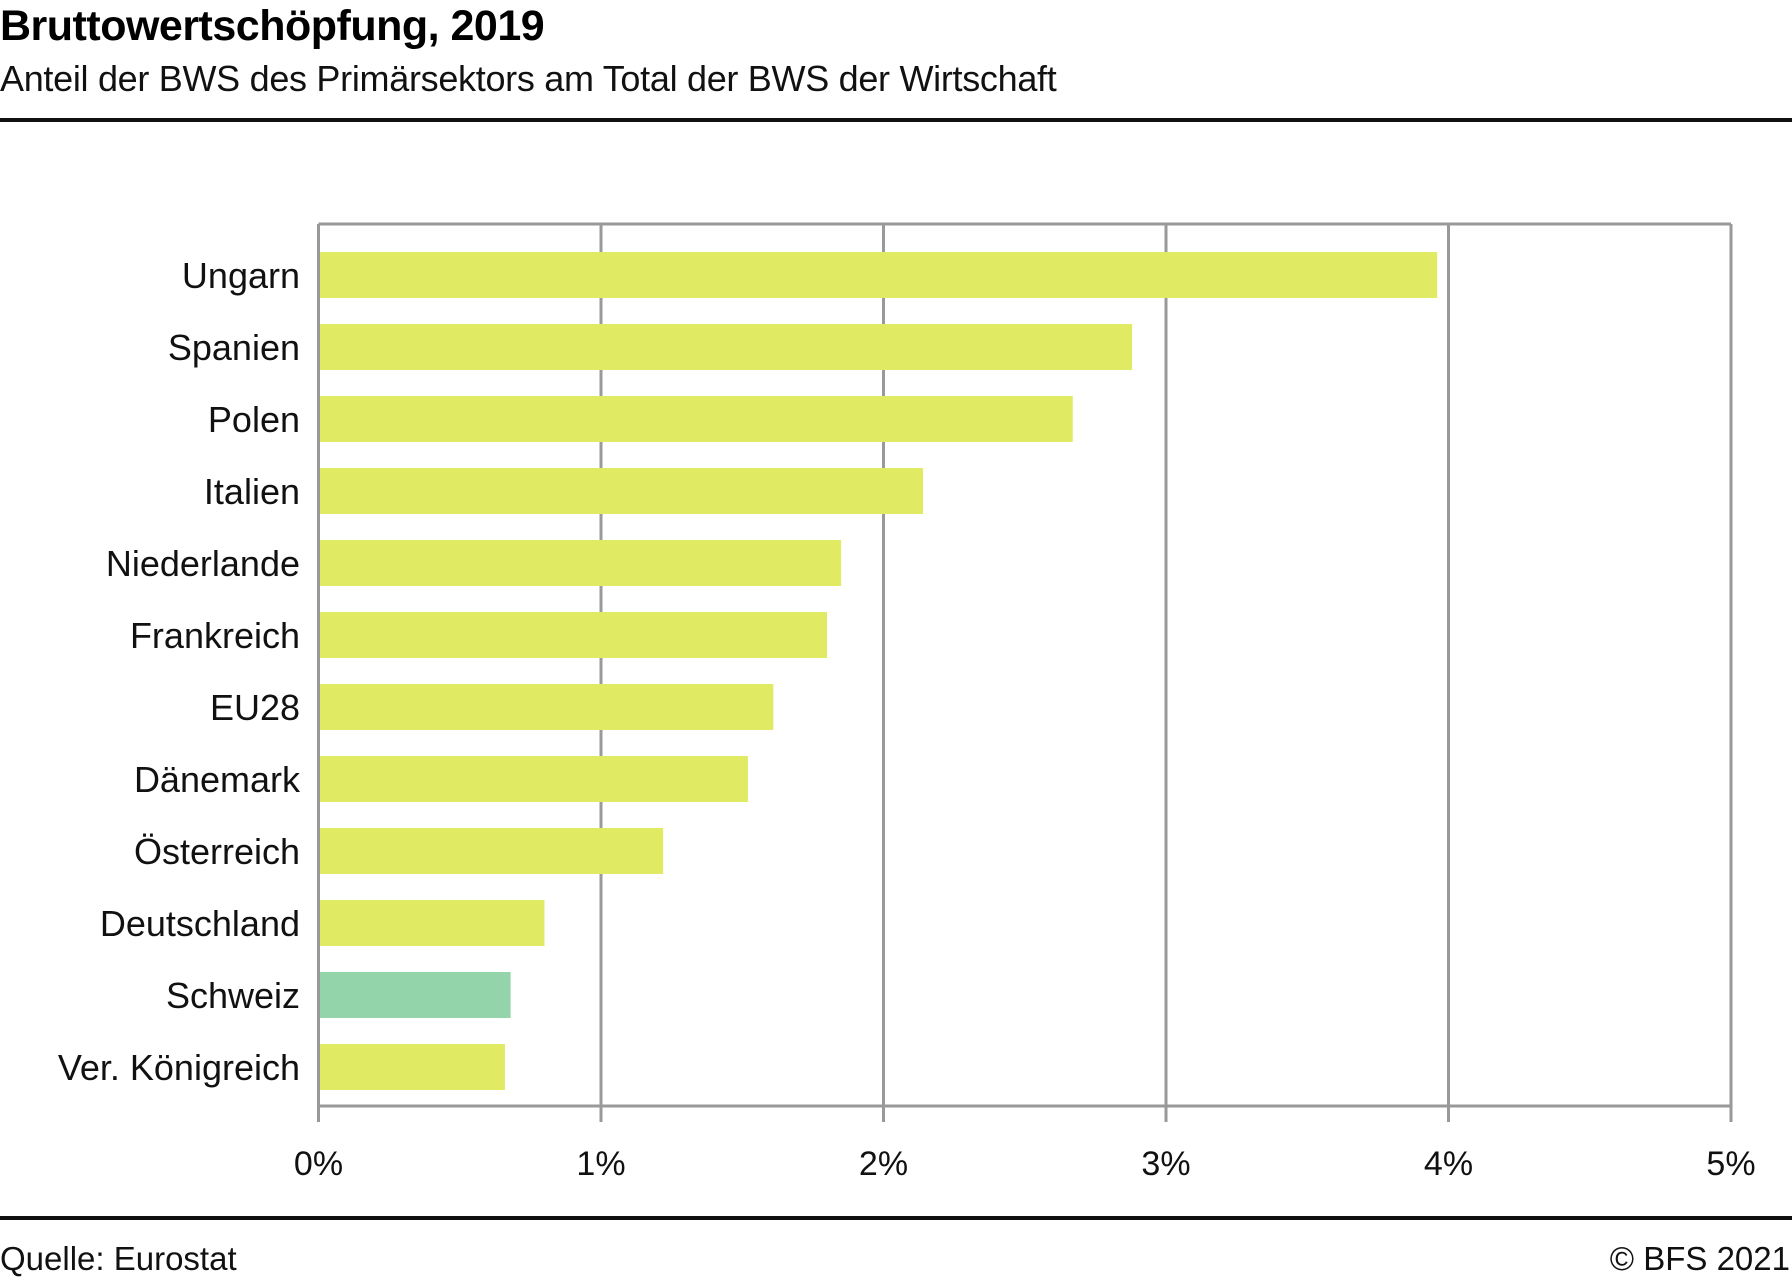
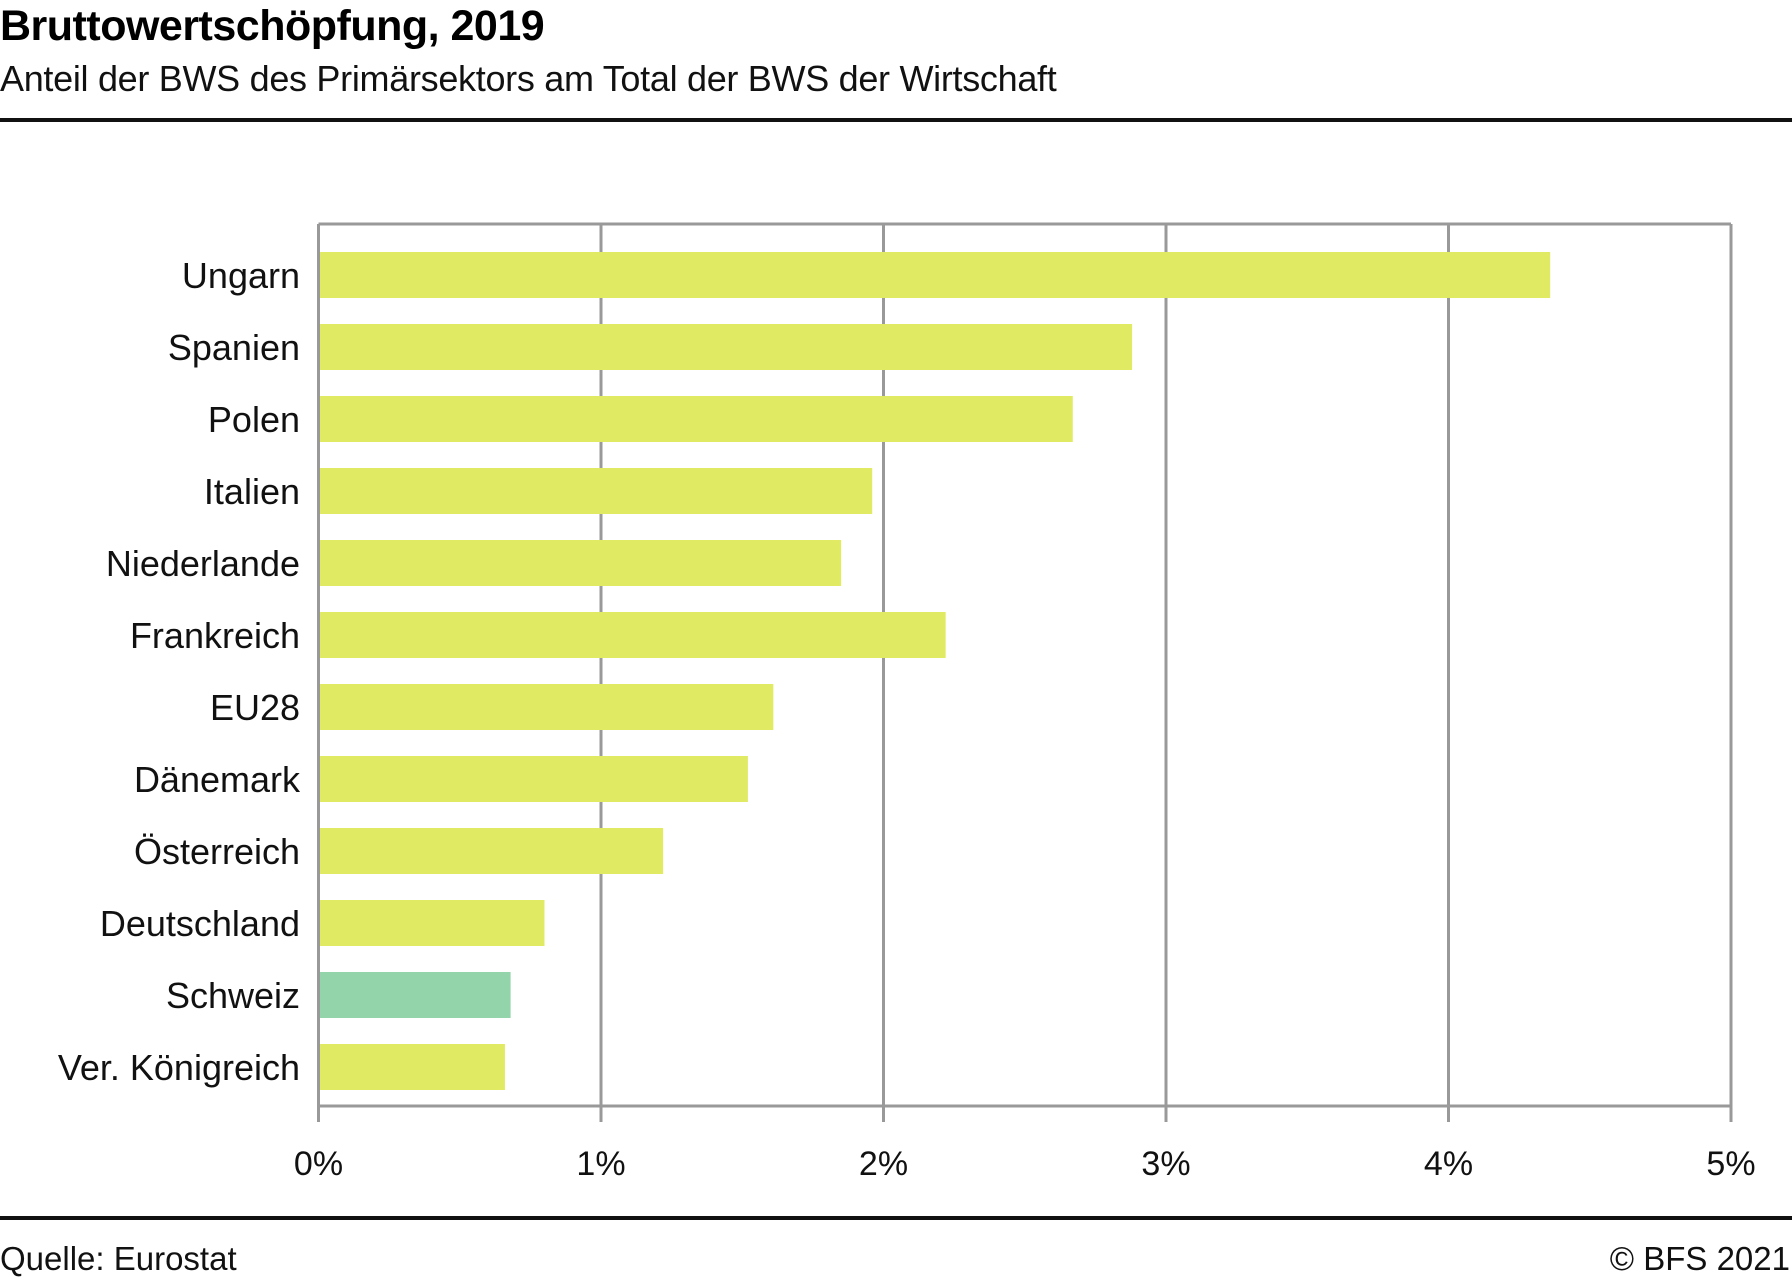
Ungarn: 3.96% -> 4.36%
Italien: 2.14% -> 1.96%
Frankreich: 1.80% -> 2.22%
